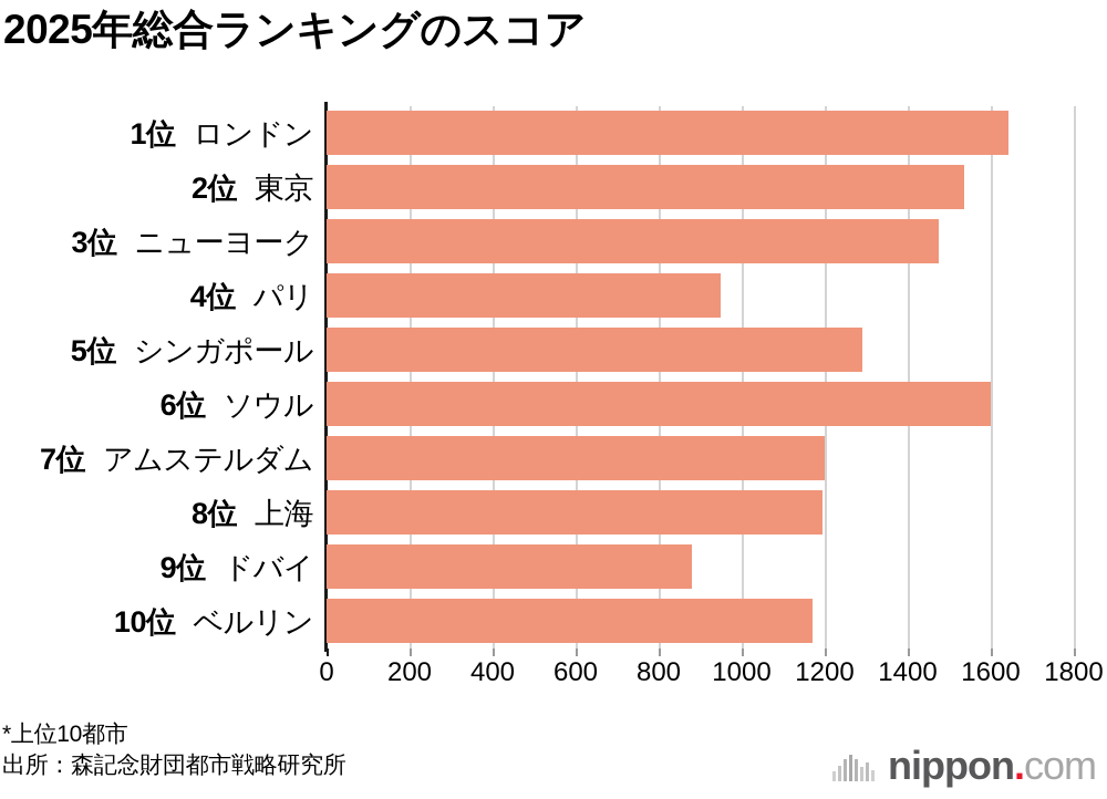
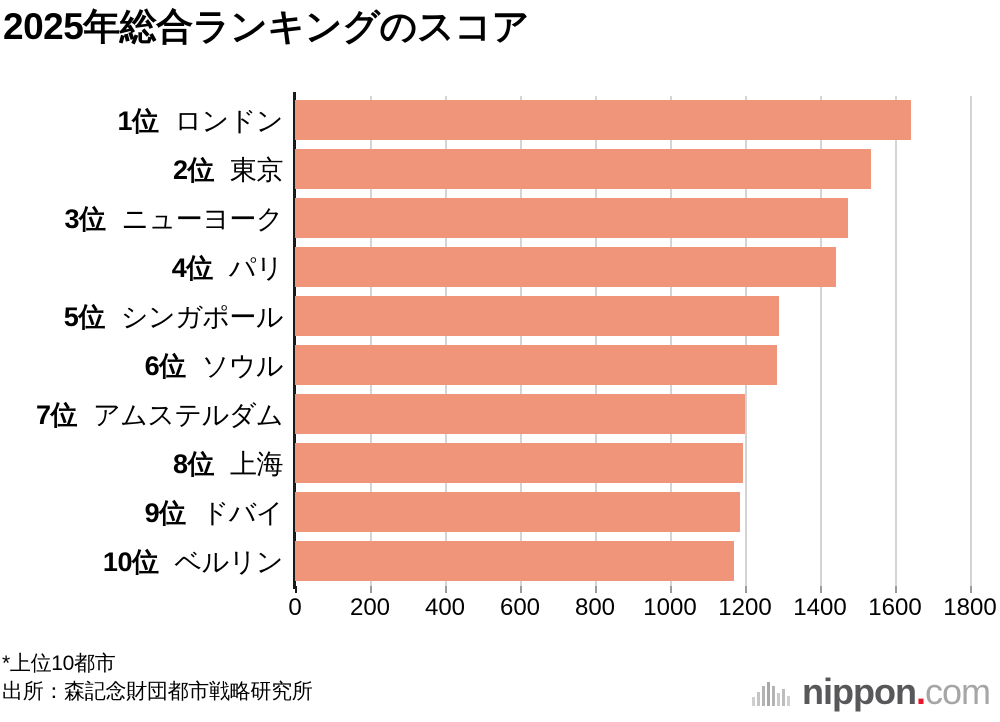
4位 パリ: 950 -> 1440
6位 ソウル: 1600 -> 1280
9位 ドバイ: 880 -> 1190
